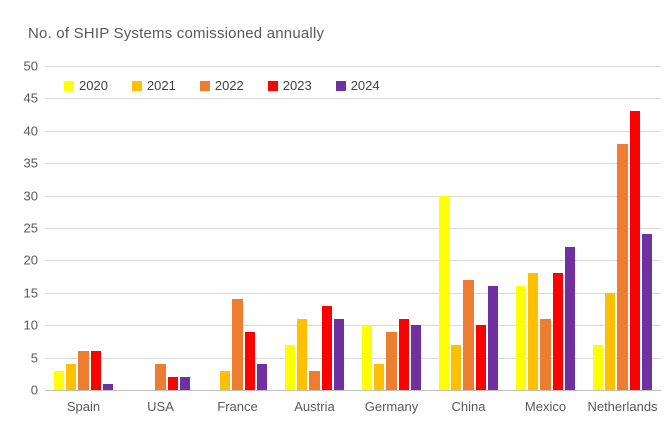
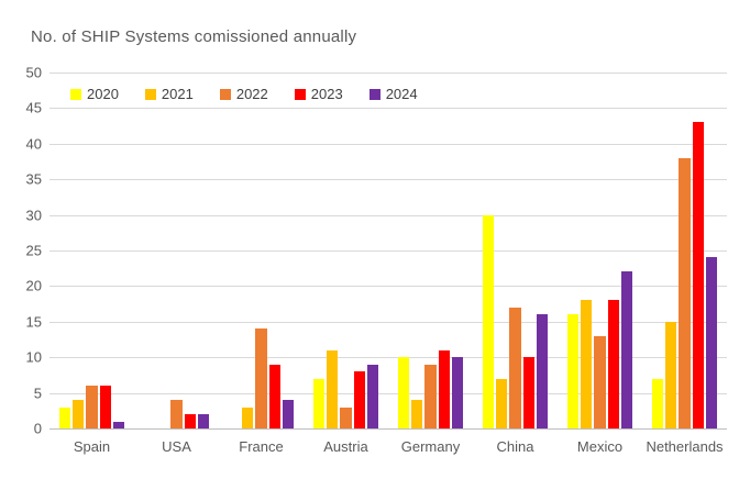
2023/Austria: 13 -> 8
2024/Austria: 11 -> 9
2022/Mexico: 11 -> 13
